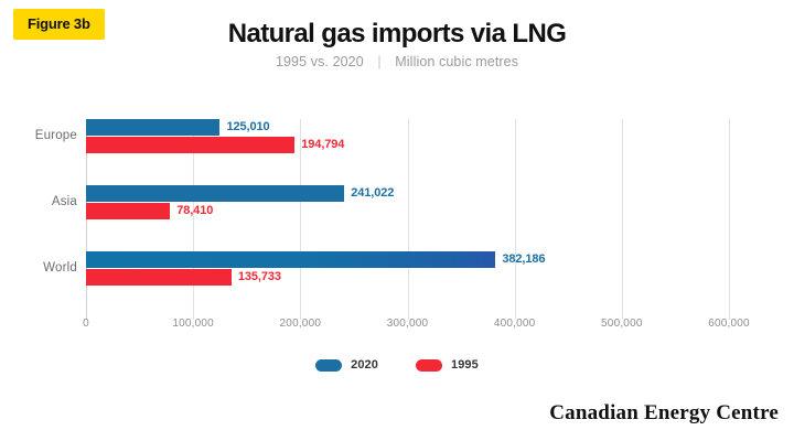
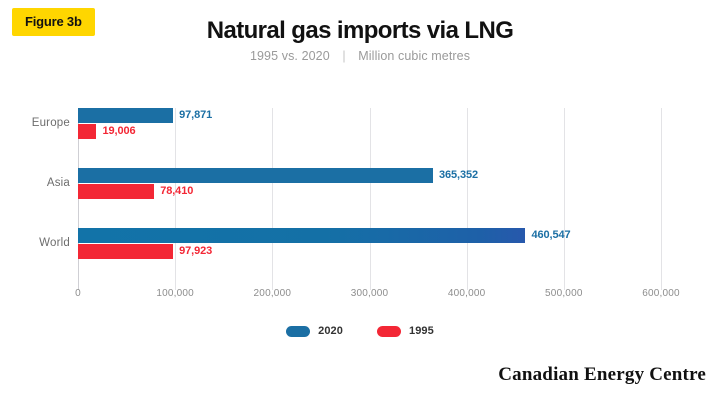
2020/Europe: 125,010 -> 97,871
1995/Europe: 194,794 -> 19,006
2020/Asia: 241,022 -> 365,352
2020/World: 382,186 -> 460,547
1995/World: 135,733 -> 97,923
